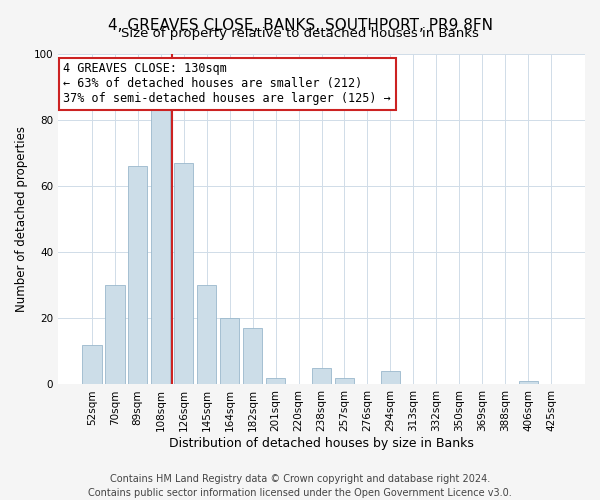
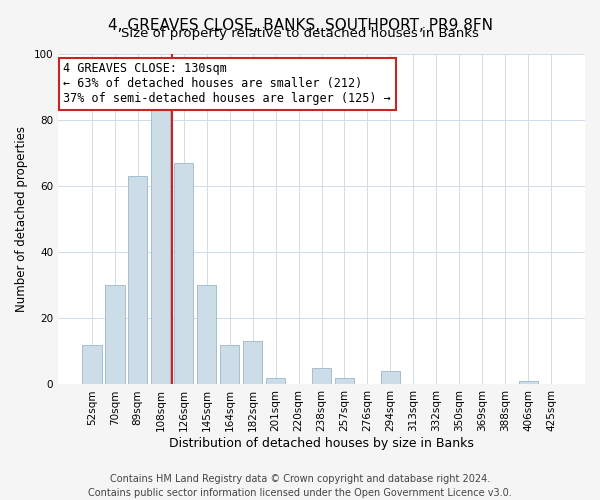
89sqm: 66 -> 63
164sqm: 20 -> 12
182sqm: 17 -> 13
